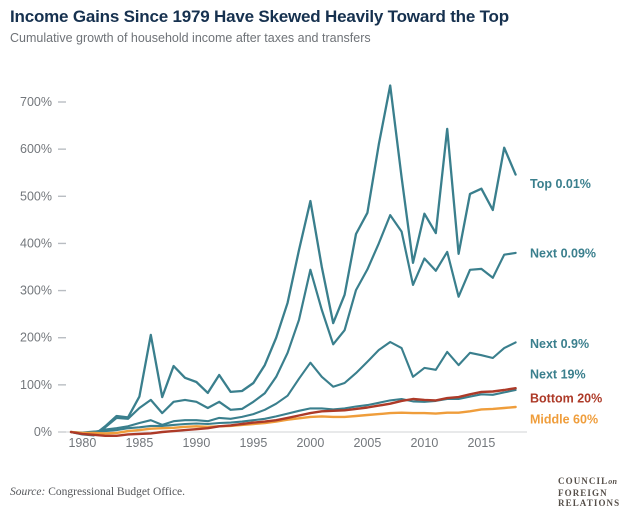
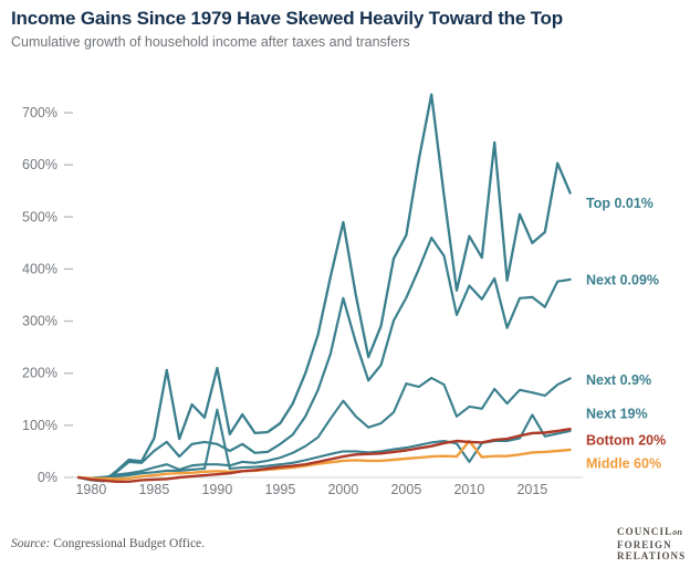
Top 0.01%/1990: 110% -> 210%
Next 19%/1990: 20% -> 130%
Next 0.9%/2005: 150% -> 180%
Next 19%/2010: 60% -> 30%
Middle 60%/2010: 40% -> 70%
Top 0.01%/2015: 520% -> 450%
Next 19%/2015: 80% -> 120%
